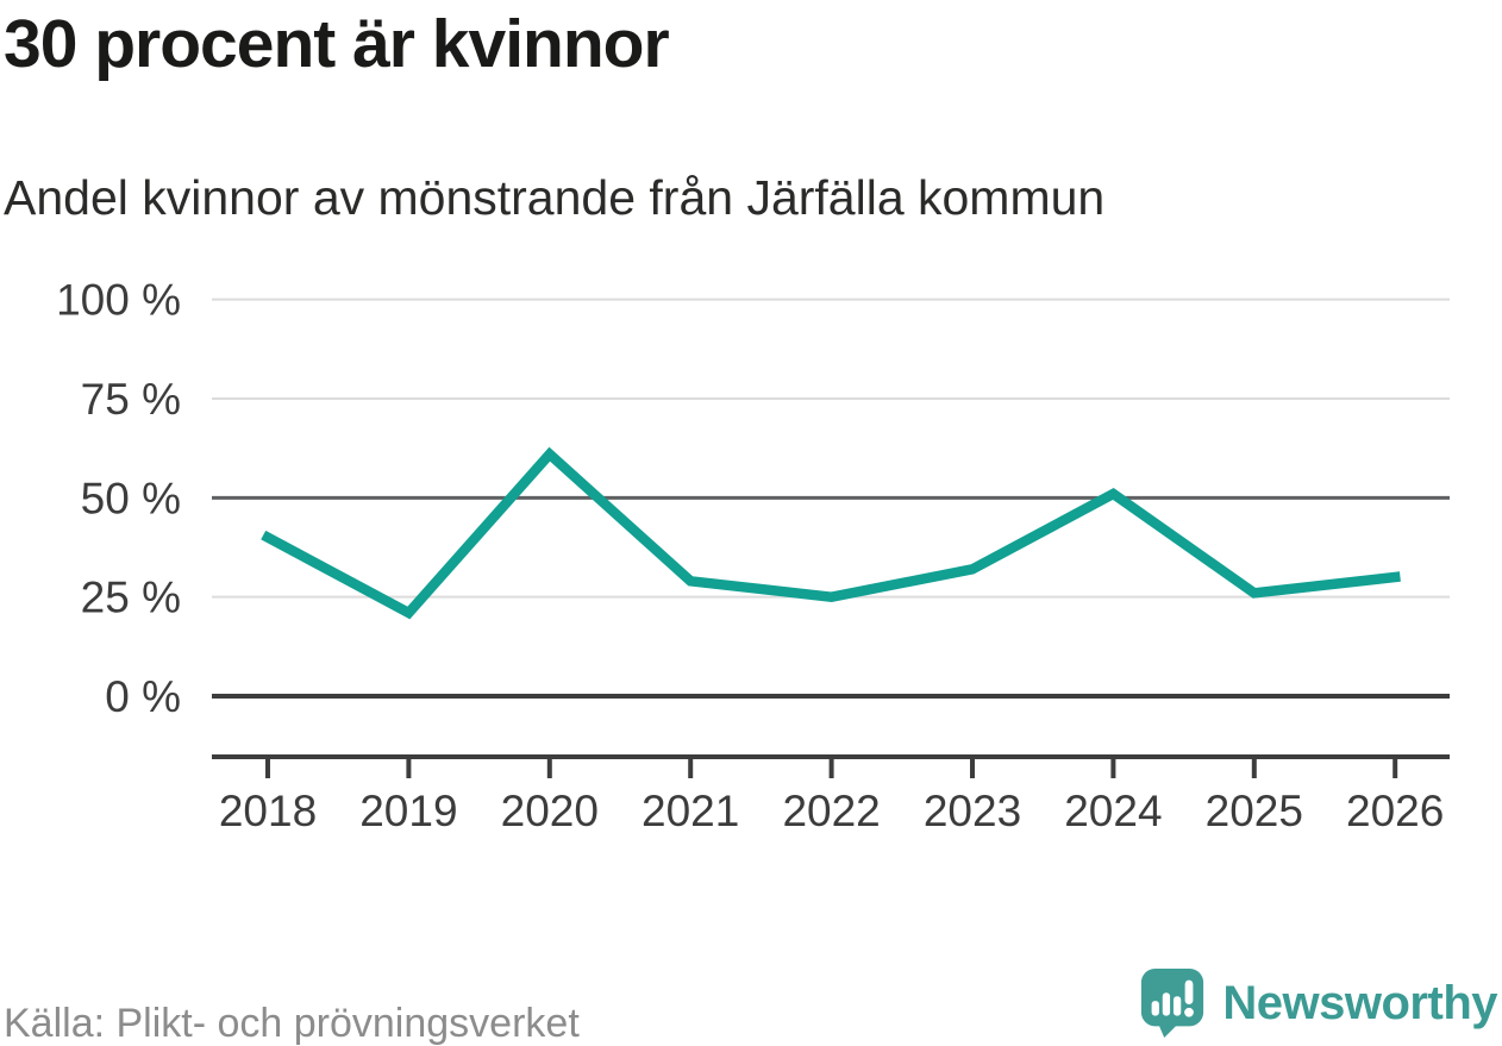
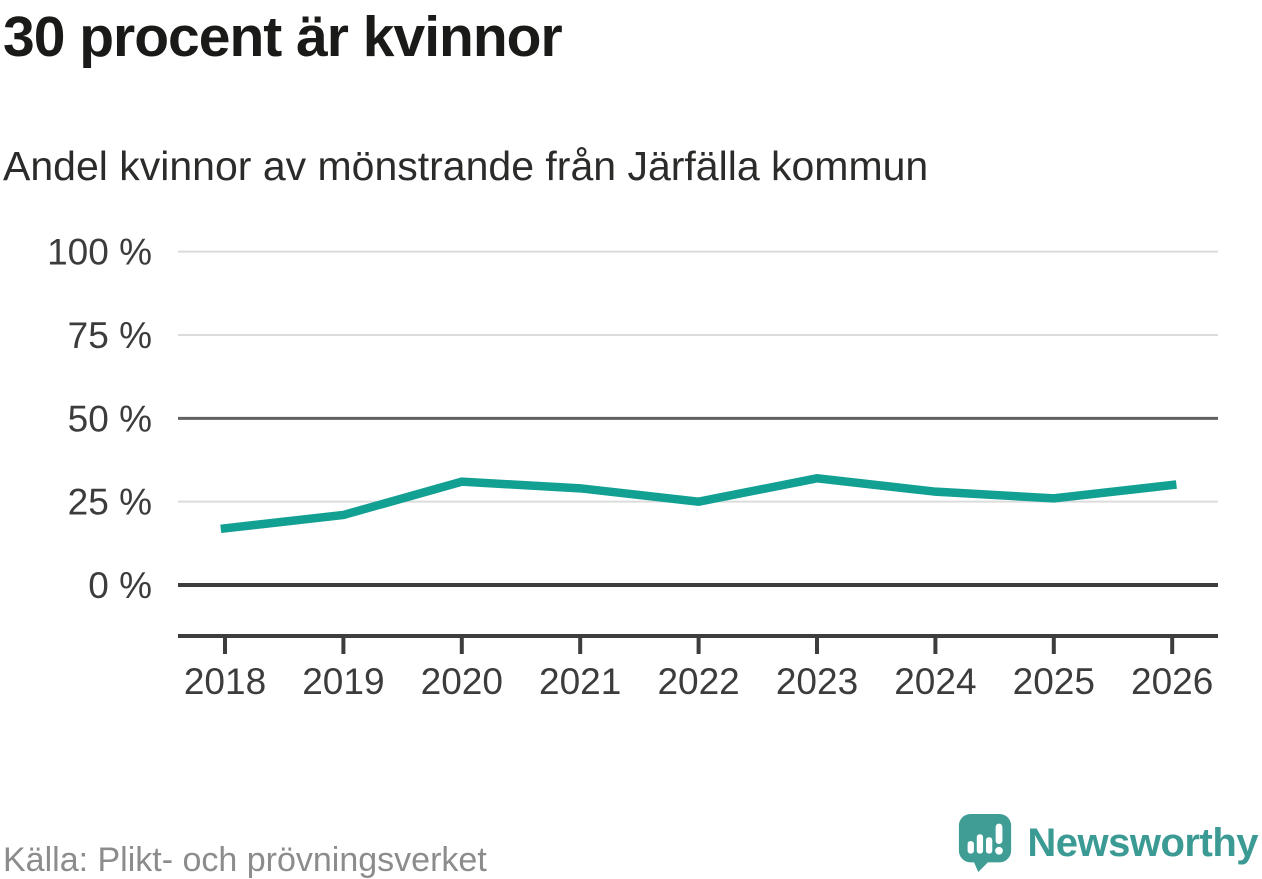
2018: 40% -> 17%
2020: 61% -> 31%
2024: 51% -> 28%
